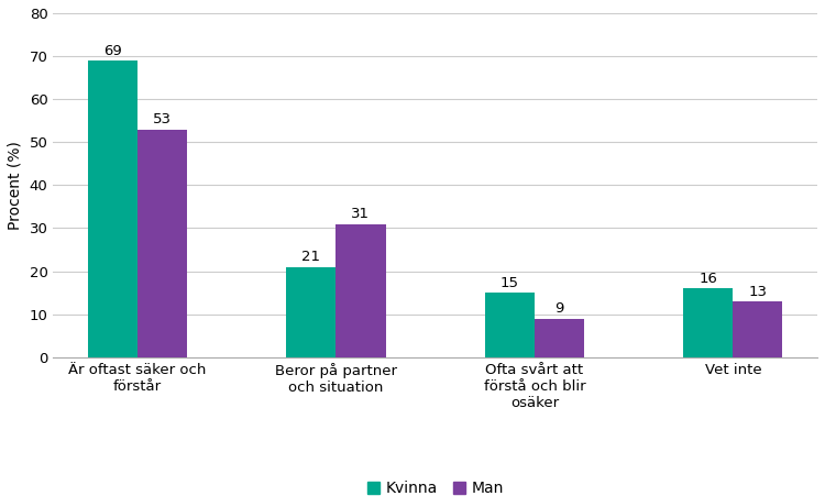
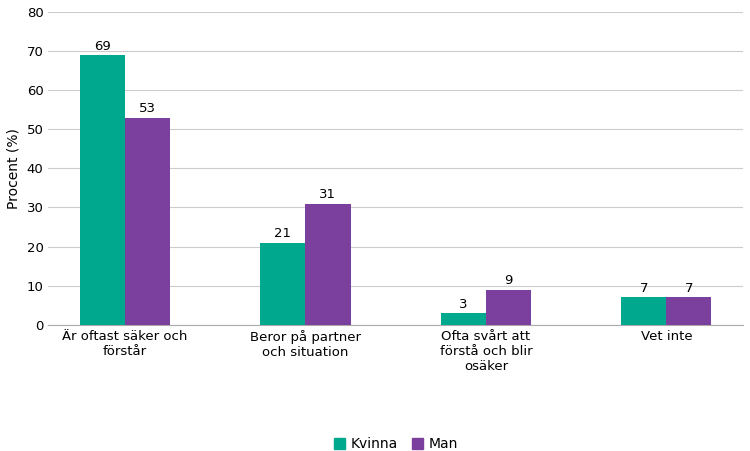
Kvinna/Ofta svårt att förstå och blir osäker: 15 -> 3
Kvinna/Vet inte: 16 -> 7
Man/Vet inte: 13 -> 7
